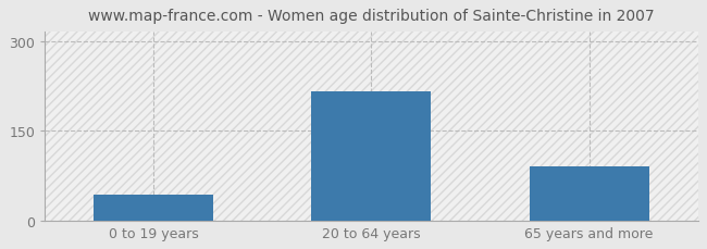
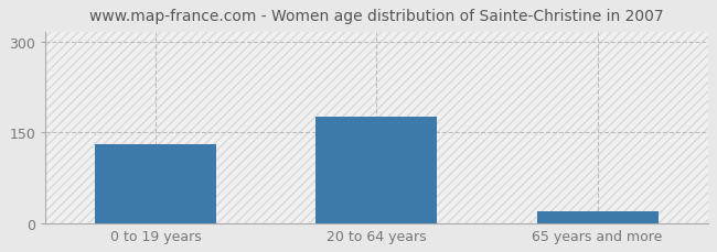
0 to 19 years: 44 -> 130
20 to 64 years: 216 -> 175
65 years and more: 90 -> 20
